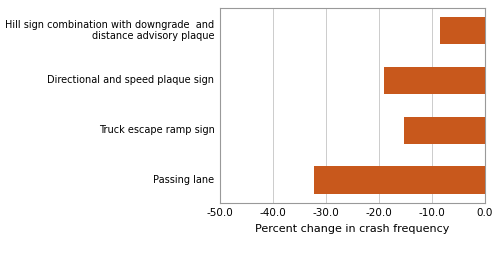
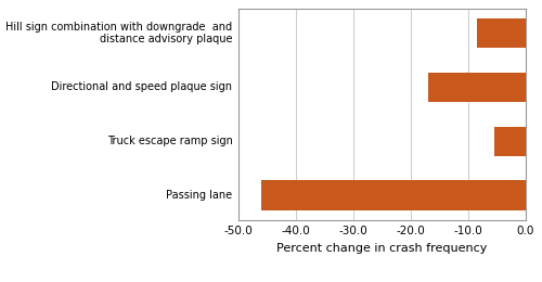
Directional and speed plaque sign: -19.0 -> -17.0
Truck escape ramp sign: -15.2 -> -5.5
Passing lane: -32.2 -> -46.0
